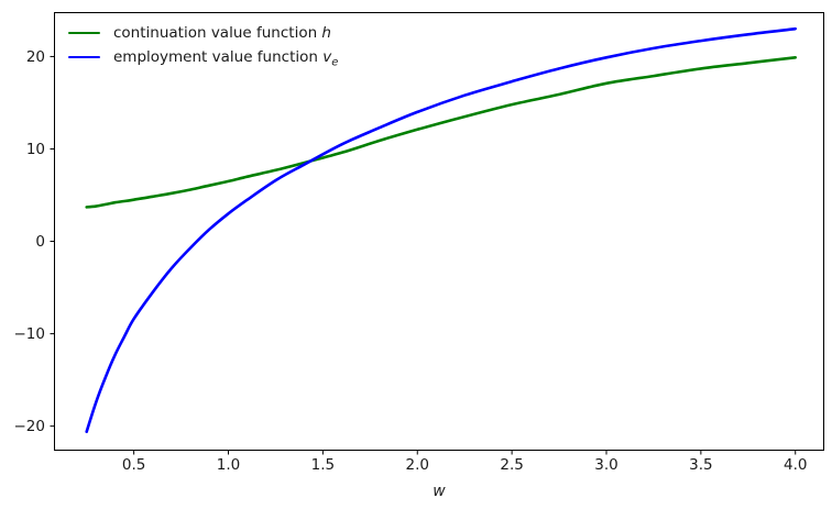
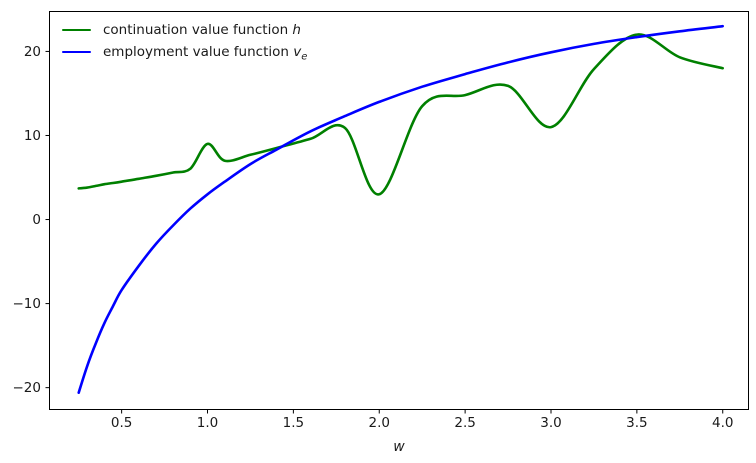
continuation value function h/1.0: 6 -> 9
continuation value function h/2.0: 12 -> 3
continuation value function h/3.0: 17 -> 11
continuation value function h/3.5: 19 -> 22
continuation value function h/4.0: 20 -> 18
